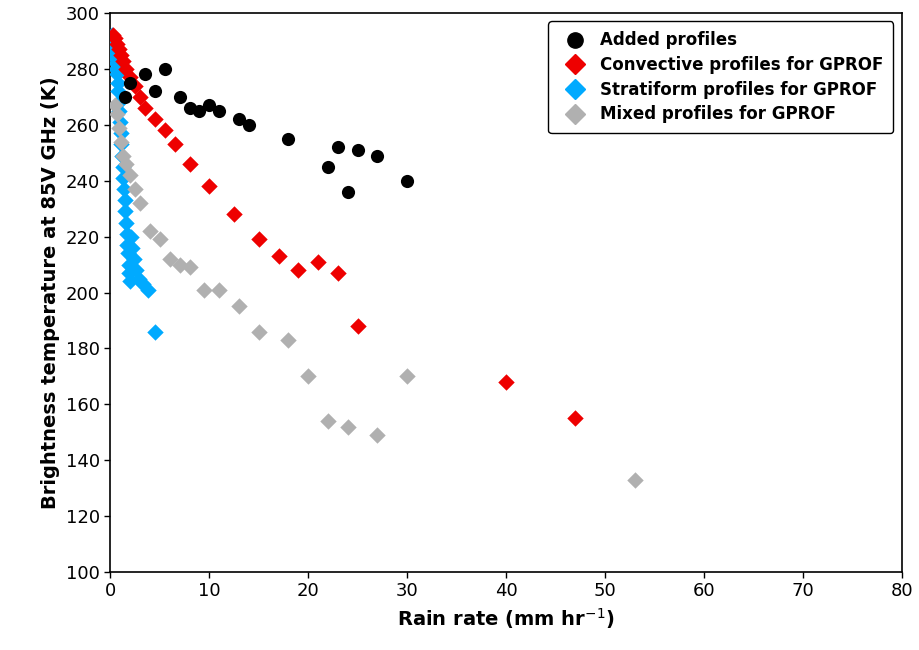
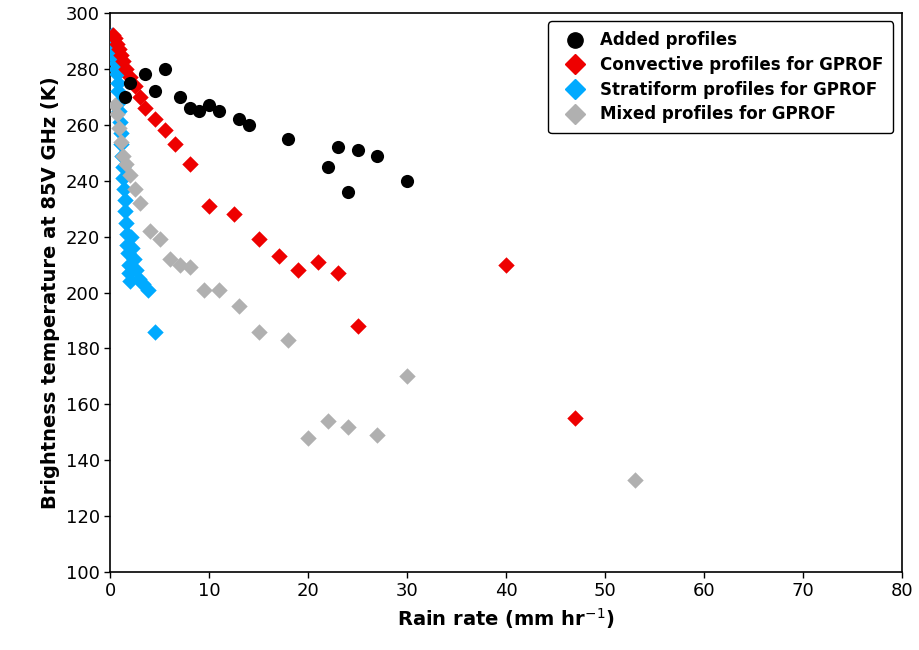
Convective profiles for GPROF/10: 238 -> 231
Mixed profiles for GPROF/20: 170 -> 148
Convective profiles for GPROF/40: 168 -> 210
